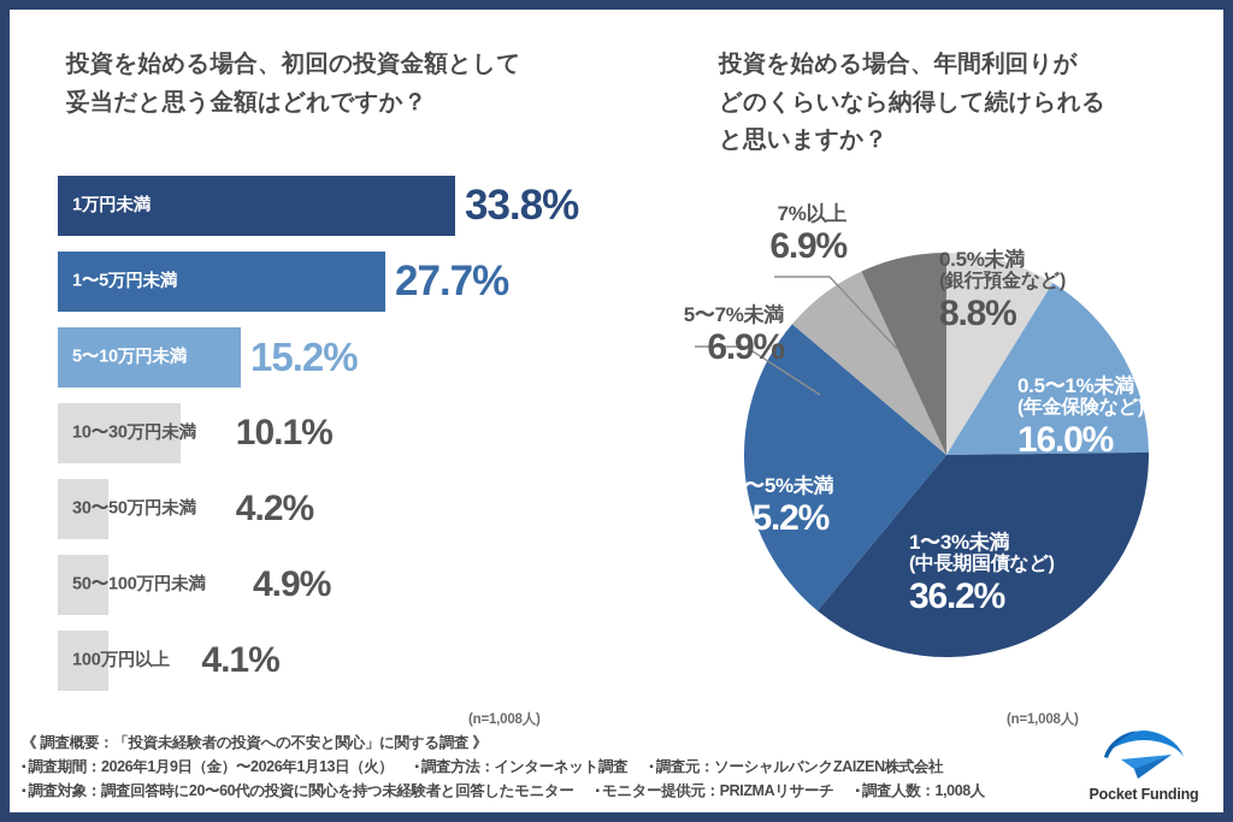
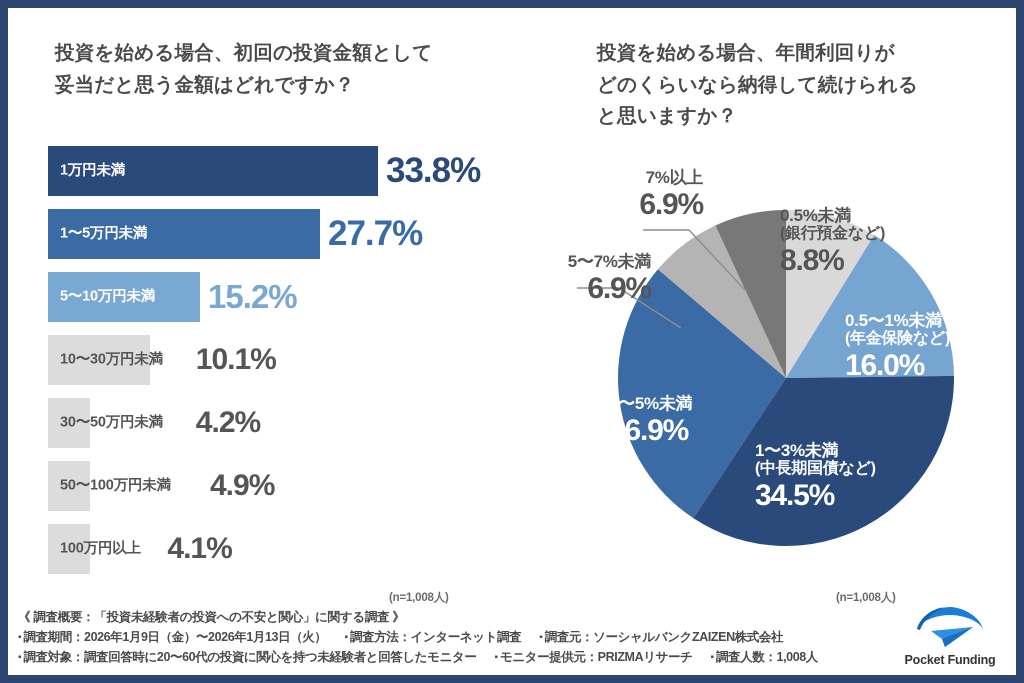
投資を始める場合、年間利回りがどのくらいなら納得して続けられると思いますか？/1〜3%未満: 36.2% -> 34.5%
投資を始める場合、年間利回りがどのくらいなら納得して続けられると思いますか？/3〜5%未満: 25.2% -> 26.9%
